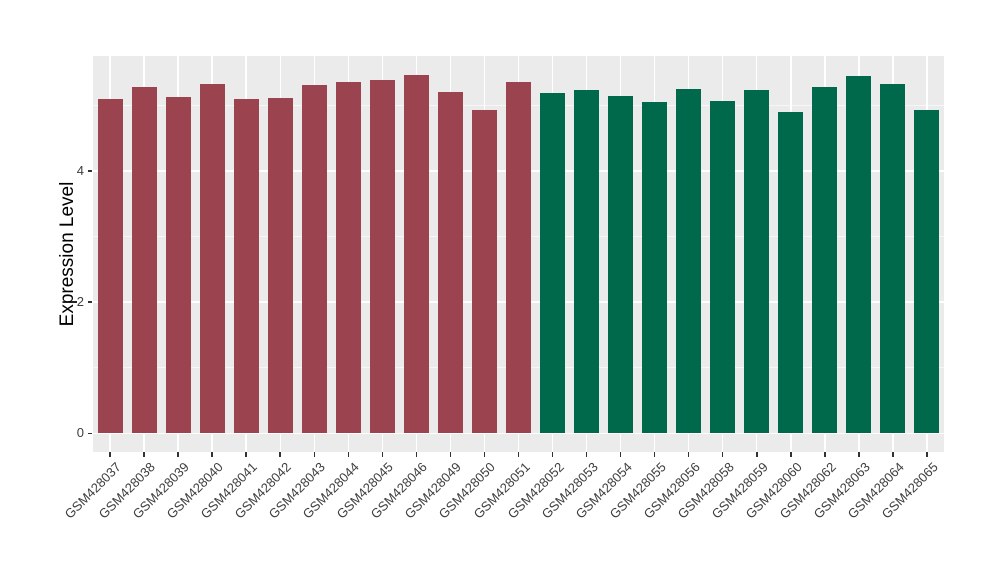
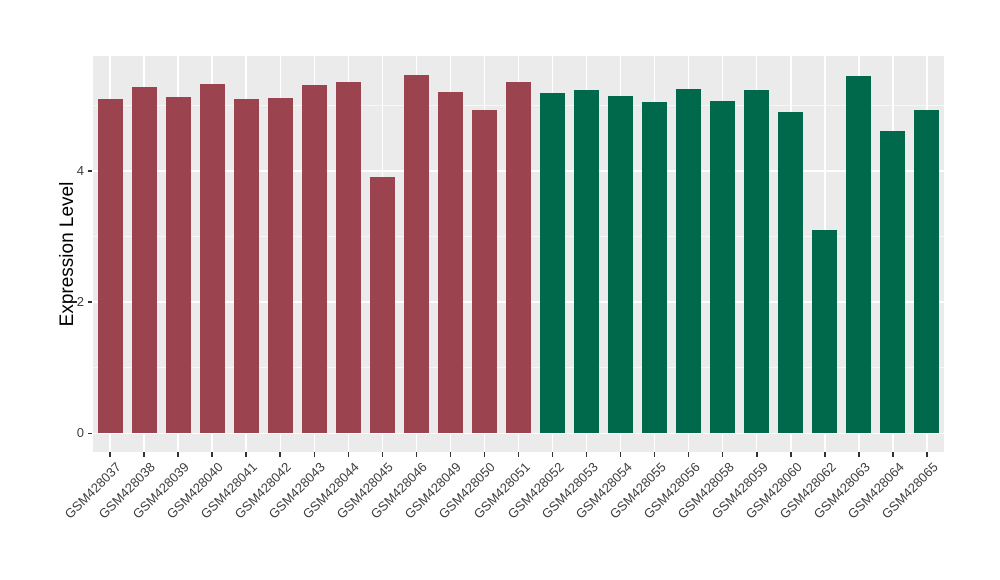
GSM428045: 5.4 -> 3.9
GSM428062: 5.3 -> 3.1
GSM428064: 5.3 -> 4.6
